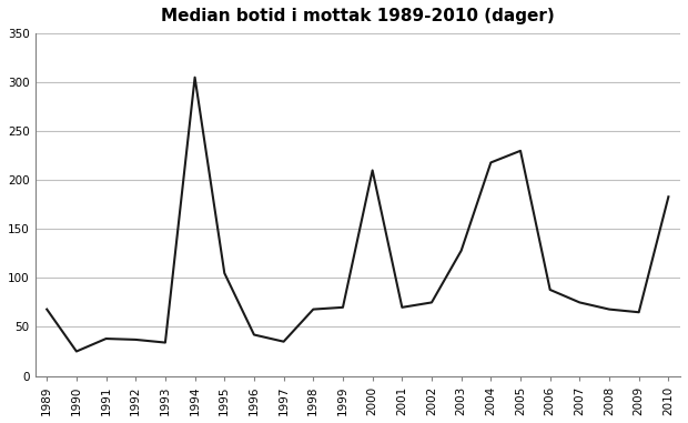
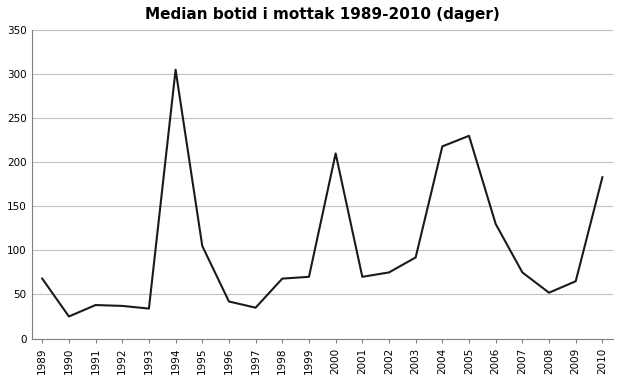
2003: 128 -> 92
2006: 88 -> 130
2008: 68 -> 52
